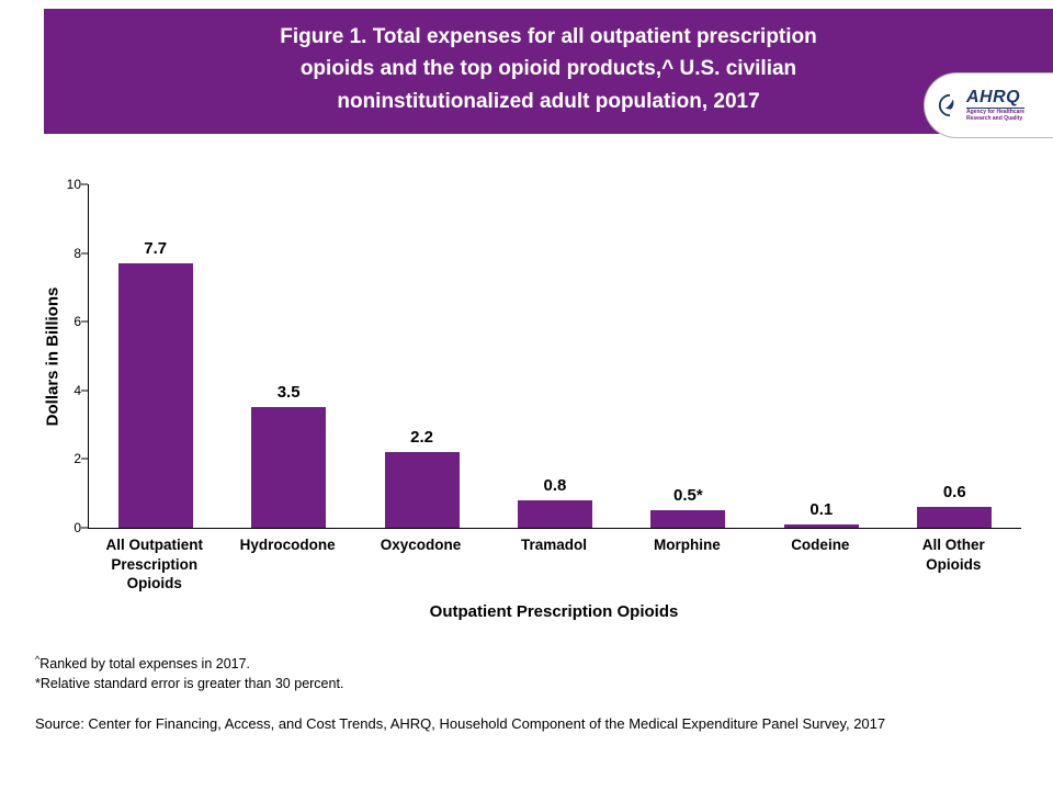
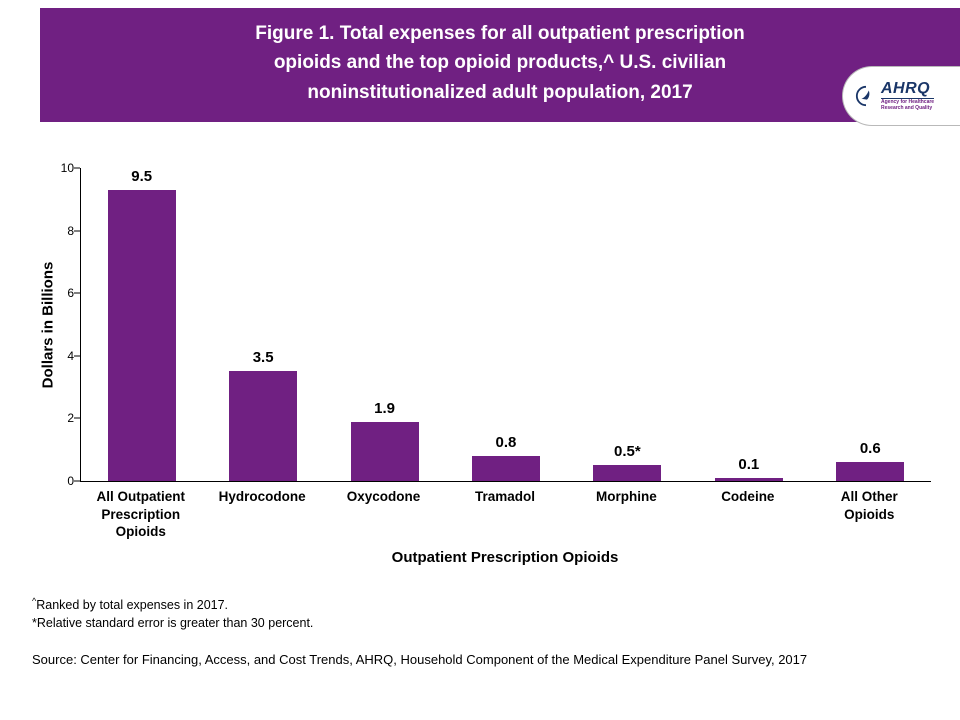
All Outpatient Prescription Opioids: 7.7 -> 9.5
Oxycodone: 2.2 -> 1.9
